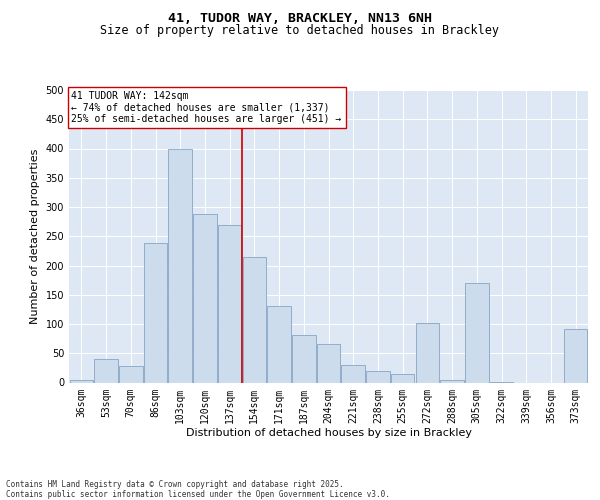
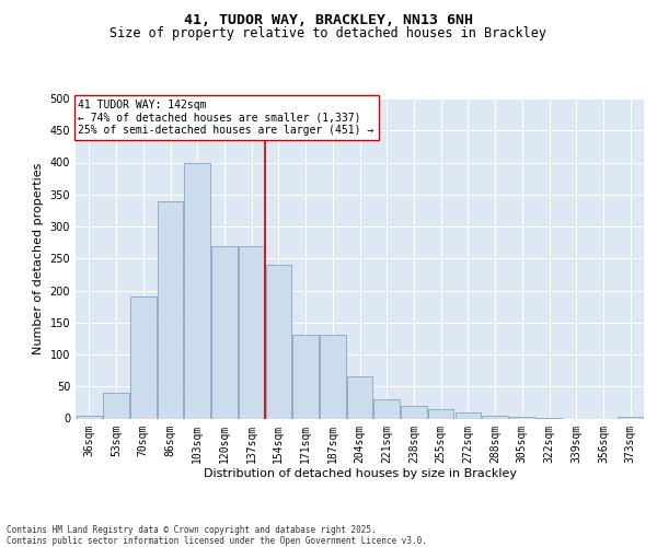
70sqm: 28 -> 190
86sqm: 238 -> 340
120sqm: 288 -> 270
154sqm: 214 -> 240
187sqm: 82 -> 130
272sqm: 102 -> 10
305sqm: 170 -> 3
373sqm: 92 -> 2
